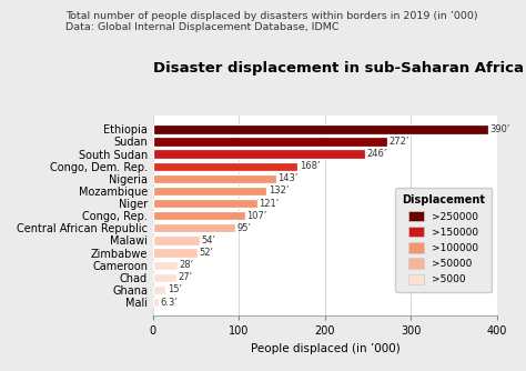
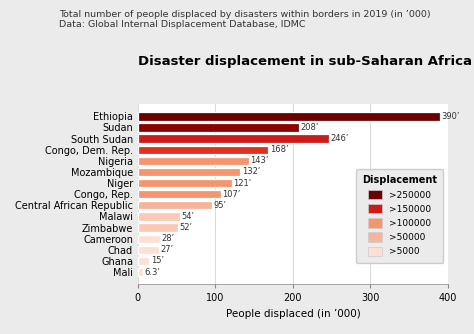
Sudan: 272’ -> 208’
